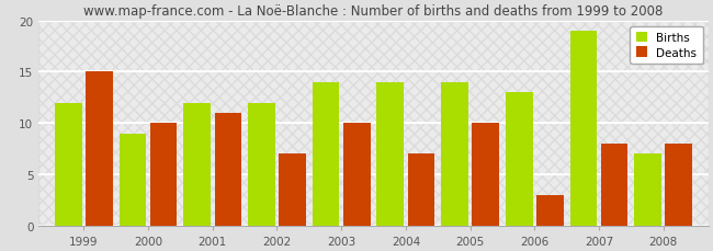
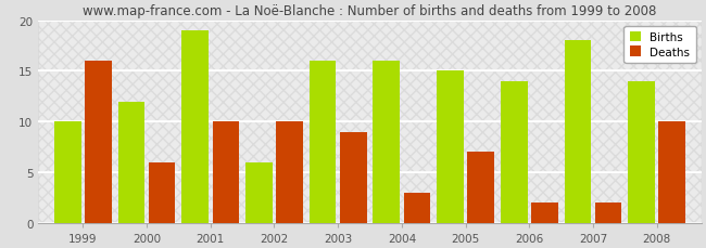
Births/1999: 12 -> 10
Deaths/1999: 15 -> 16
Births/2000: 9 -> 12
Deaths/2000: 10 -> 6
Births/2001: 12 -> 19
Deaths/2001: 11 -> 10
Births/2002: 12 -> 6
Deaths/2002: 7 -> 10
Births/2003: 14 -> 16
Deaths/2003: 10 -> 9
Births/2004: 14 -> 16
Deaths/2004: 7 -> 3
Births/2005: 14 -> 15
Deaths/2005: 10 -> 7
Births/2006: 13 -> 14
Deaths/2006: 3 -> 2
Births/2007: 19 -> 18
Deaths/2007: 8 -> 2
Births/2008: 7 -> 14
Deaths/2008: 8 -> 10
